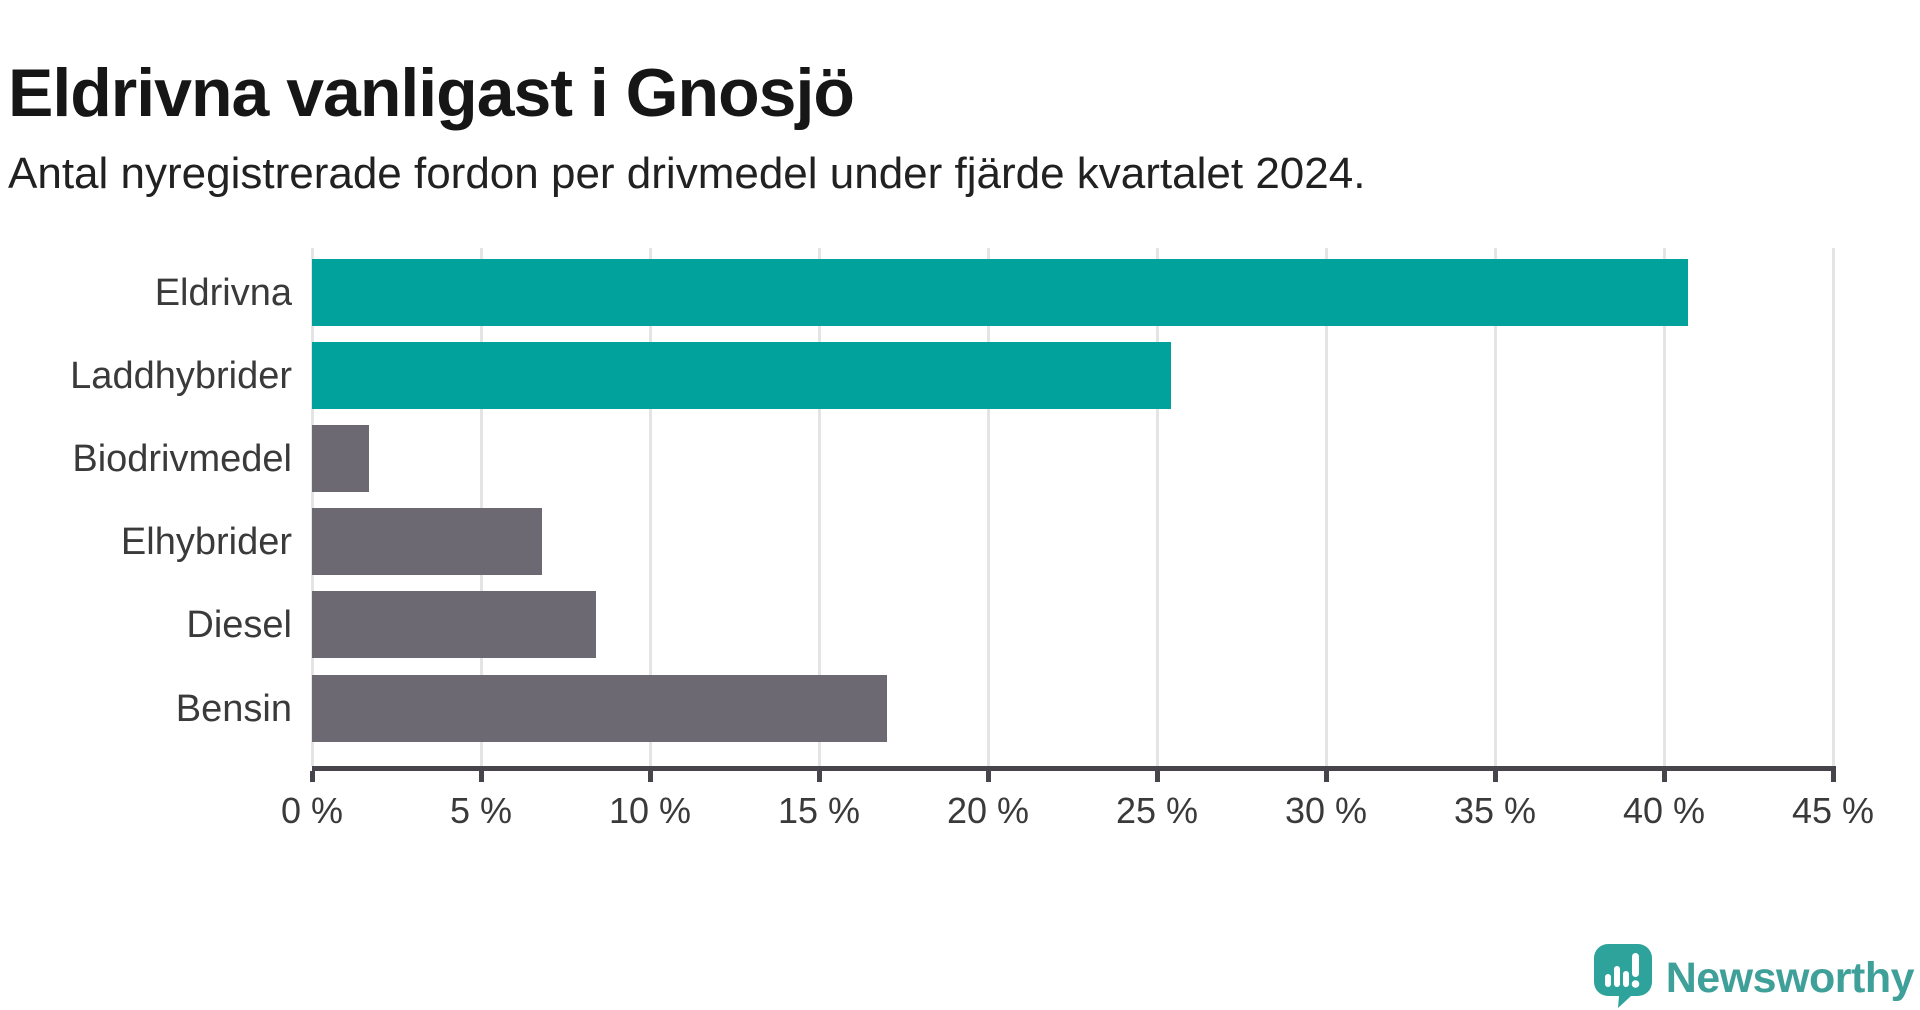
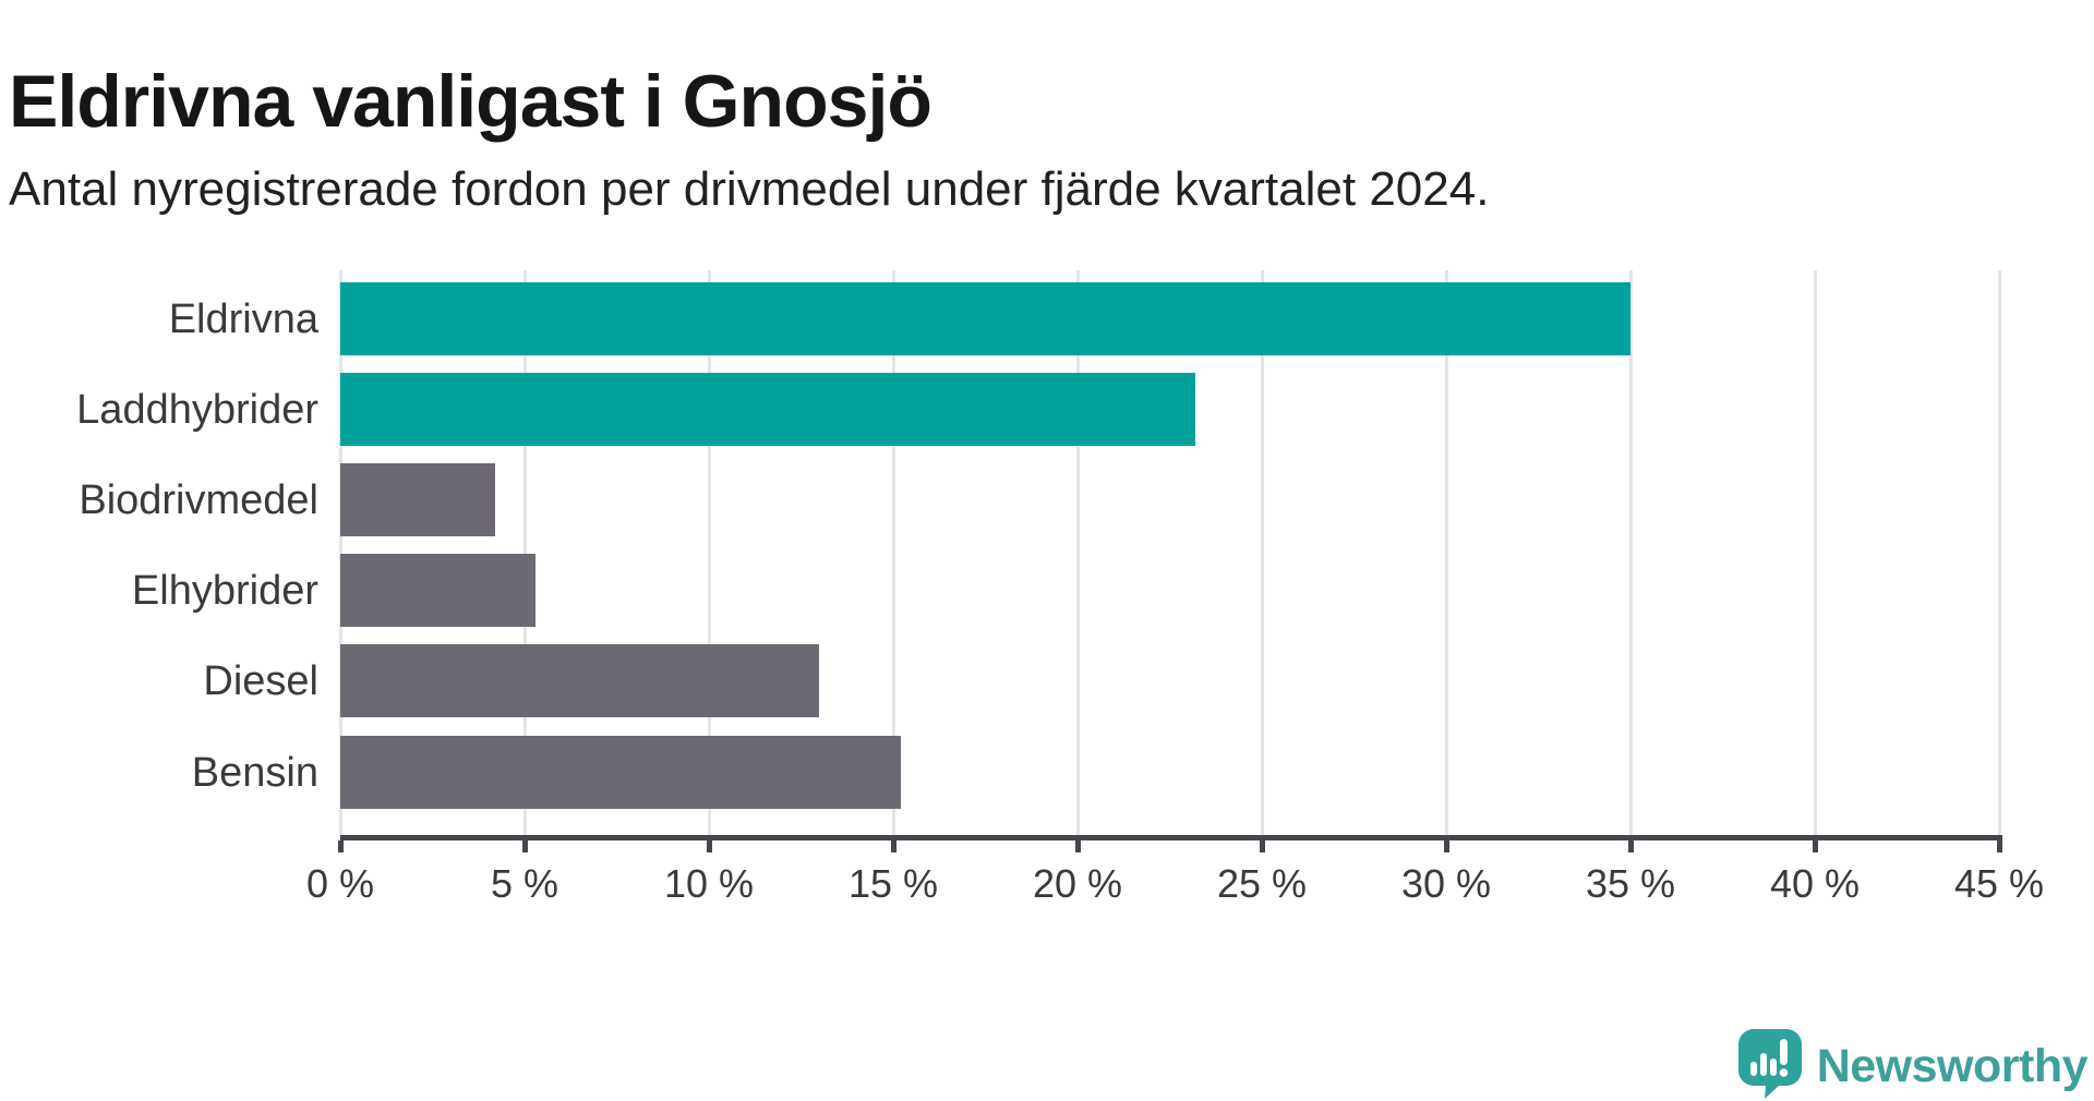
Eldrivna: 40.7% -> 35.0%
Laddhybrider: 25.4% -> 23.2%
Biodrivmedel: 1.7% -> 4.2%
Elhybrider: 6.8% -> 5.3%
Diesel: 8.4% -> 13.0%
Bensin: 17.0% -> 15.2%
